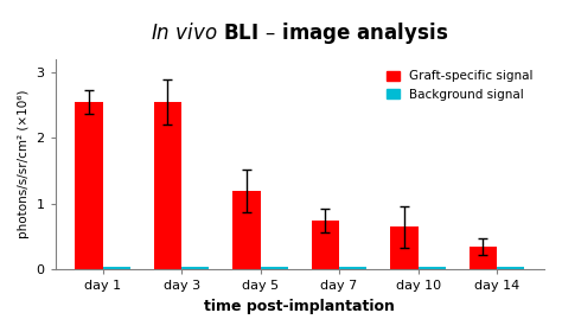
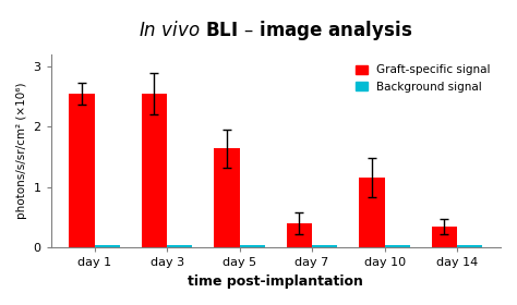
Graft-specific signal/day 5: 1.20 -> 1.64
Graft-specific signal/day 7: 0.75 -> 0.40
Graft-specific signal/day 10: 0.65 -> 1.16
